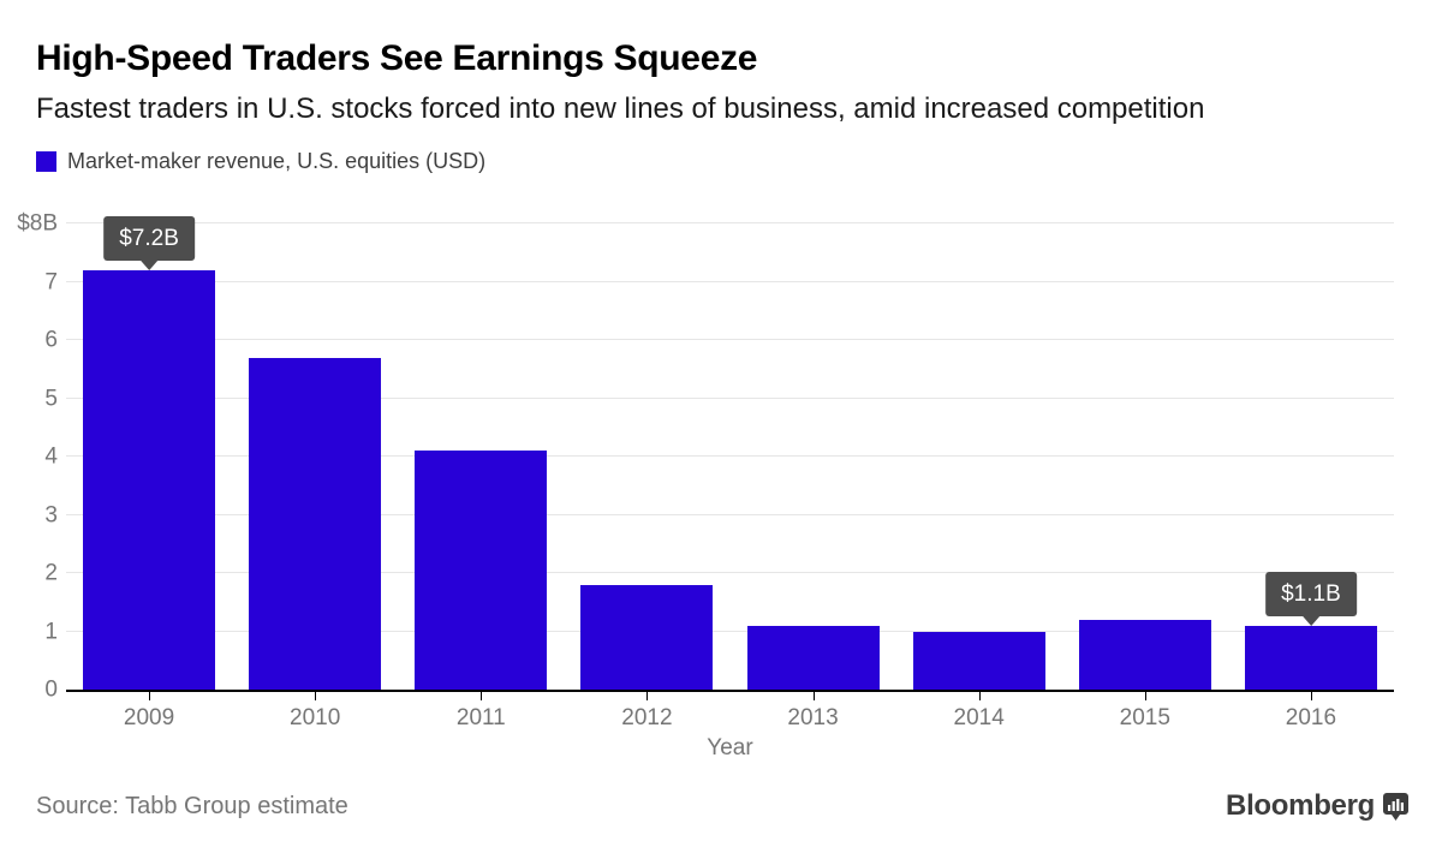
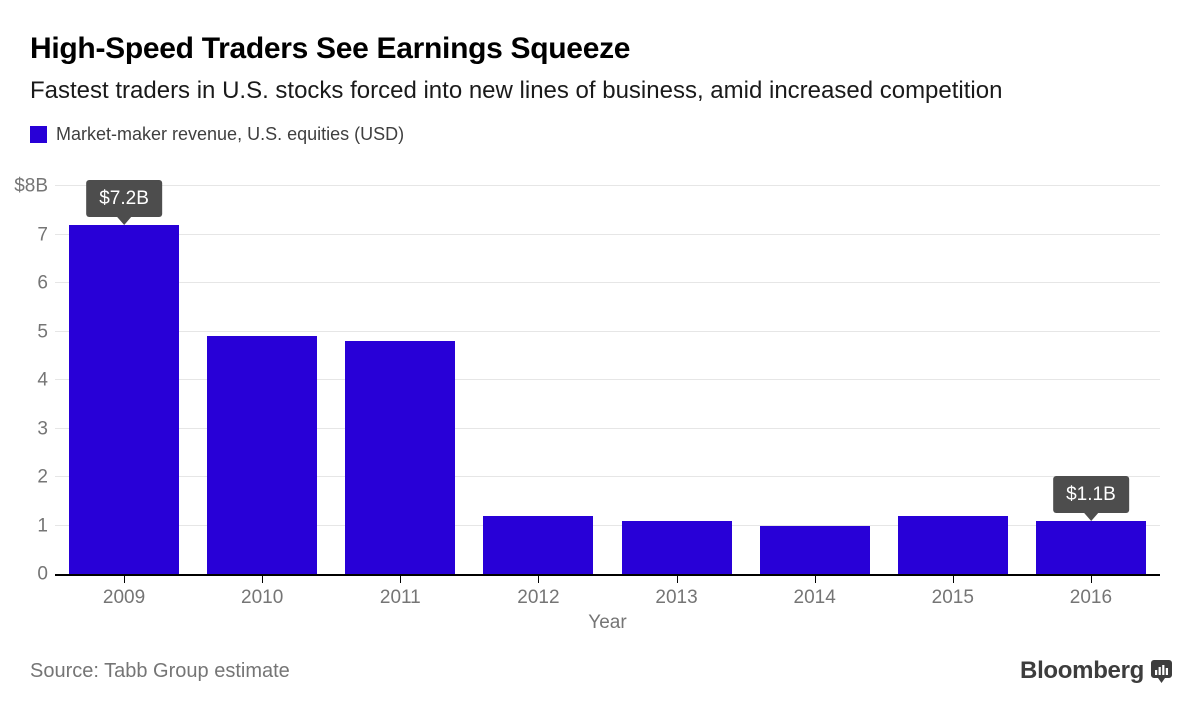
2010: $5.7B -> $4.9B
2011: $4.1B -> $4.8B
2012: $1.8B -> $1.2B
